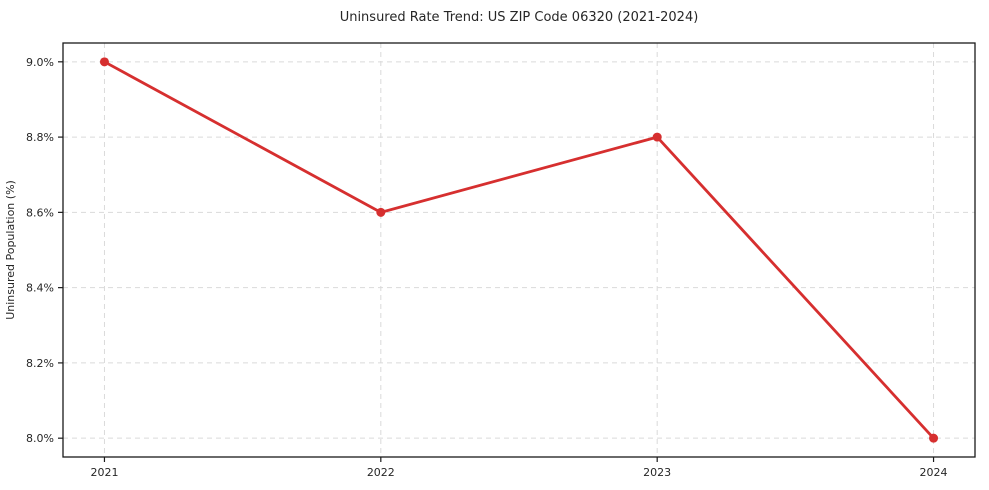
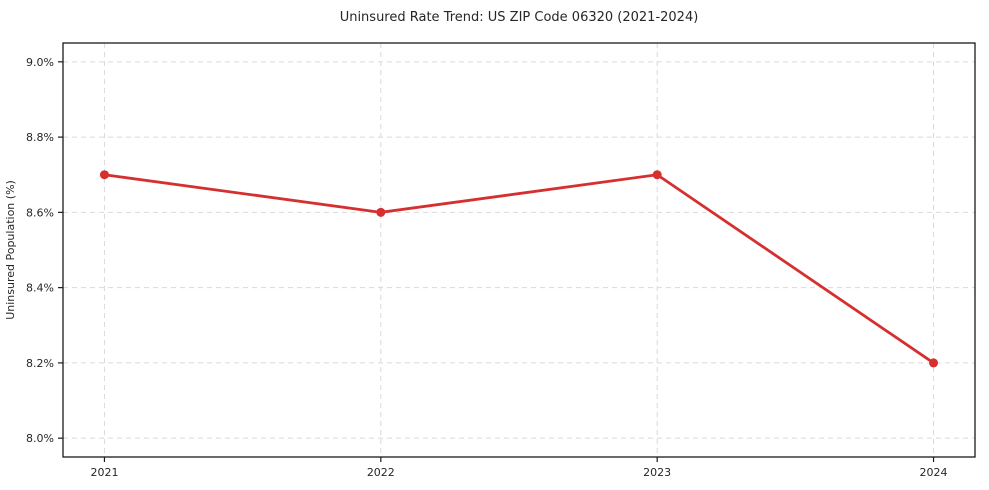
2021: 9.0% -> 8.7%
2023: 8.8% -> 8.7%
2024: 8.0% -> 8.2%
